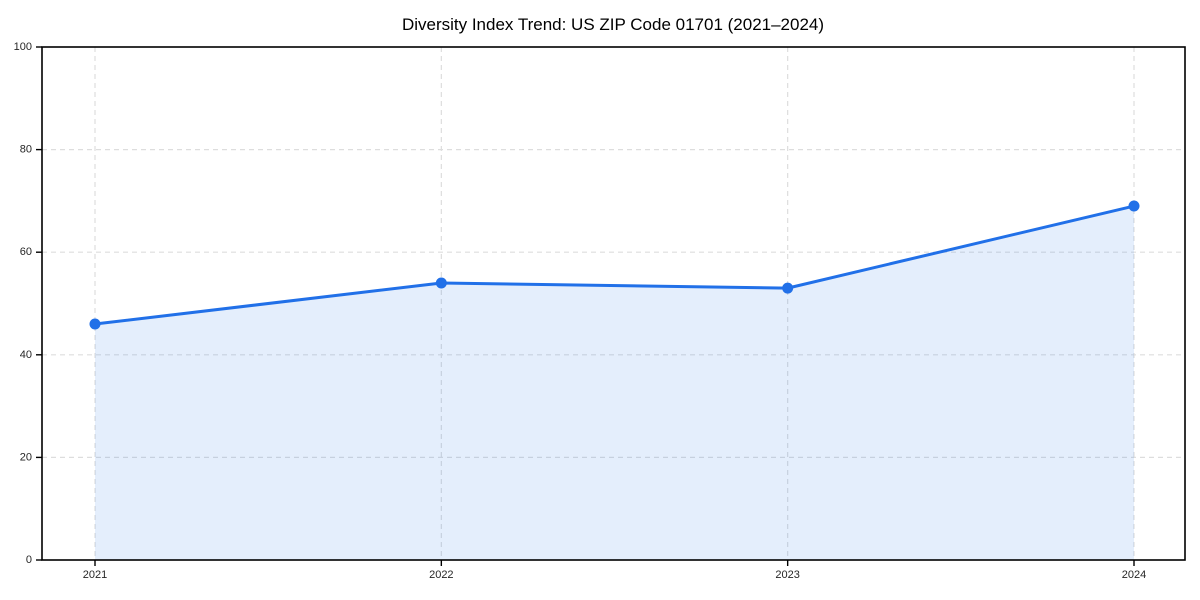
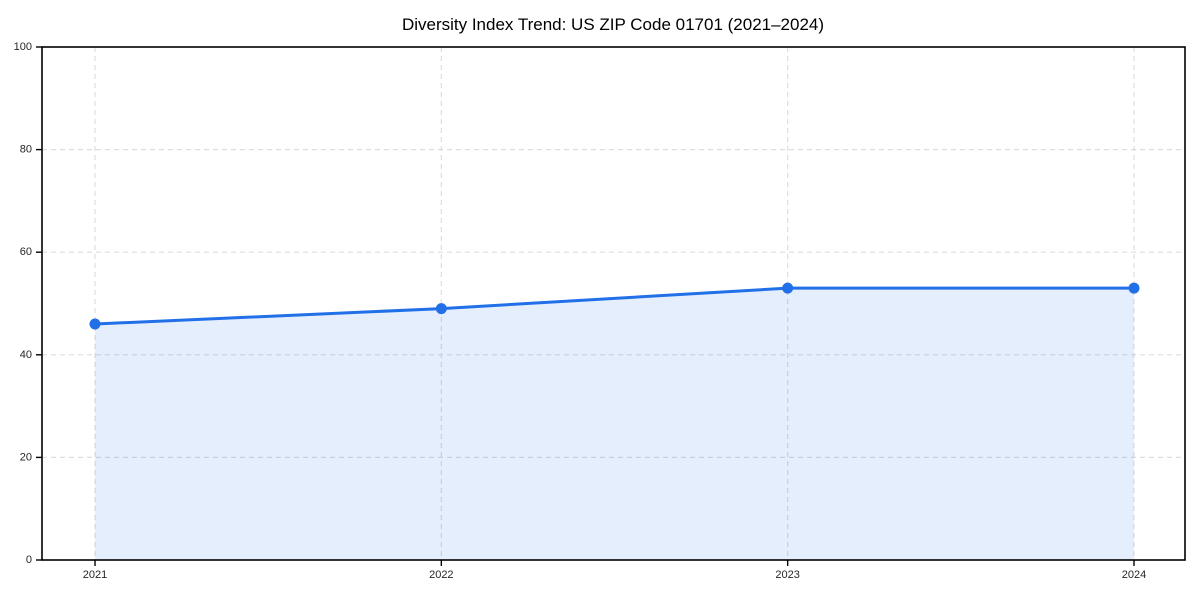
2022: 54 -> 49
2024: 69 -> 53
